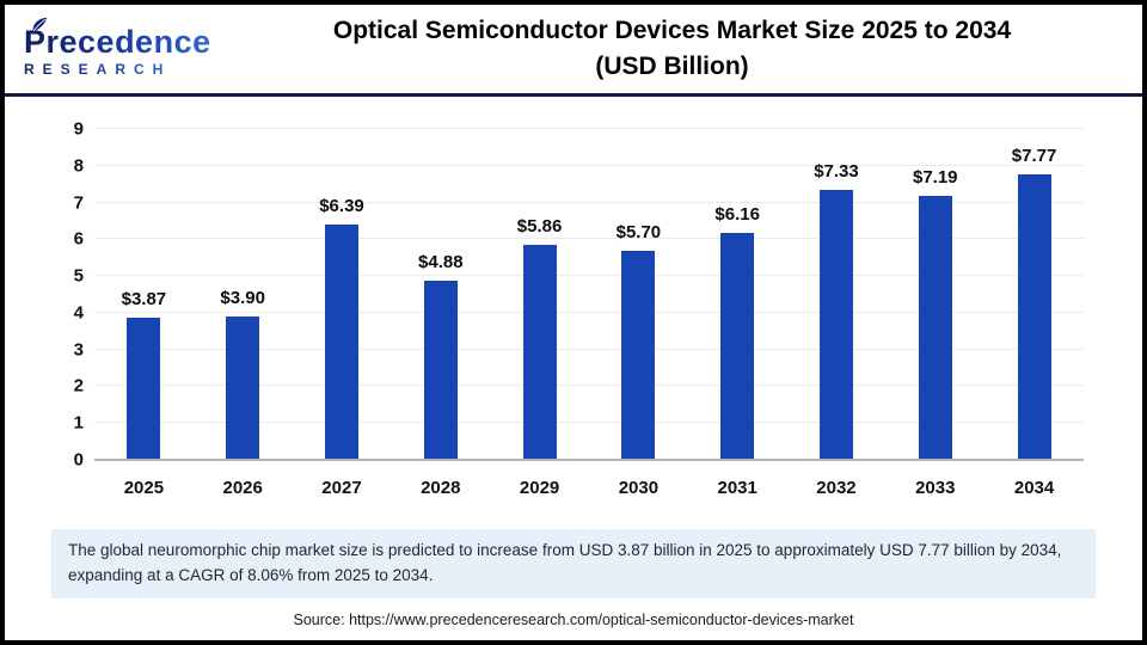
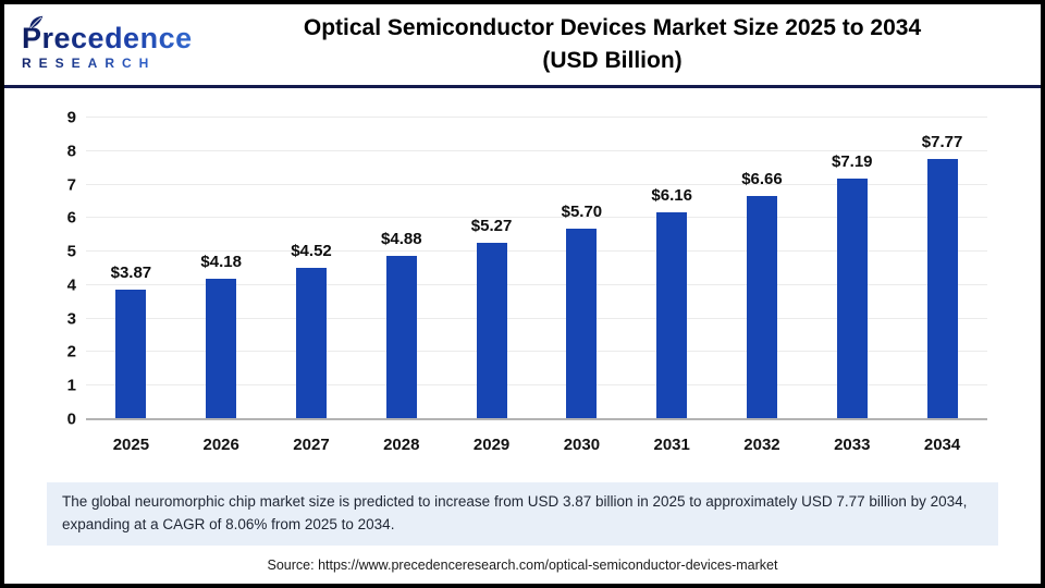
2026: $3.90 -> $4.18
2027: $6.39 -> $4.52
2029: $5.86 -> $5.27
2032: $7.33 -> $6.66
